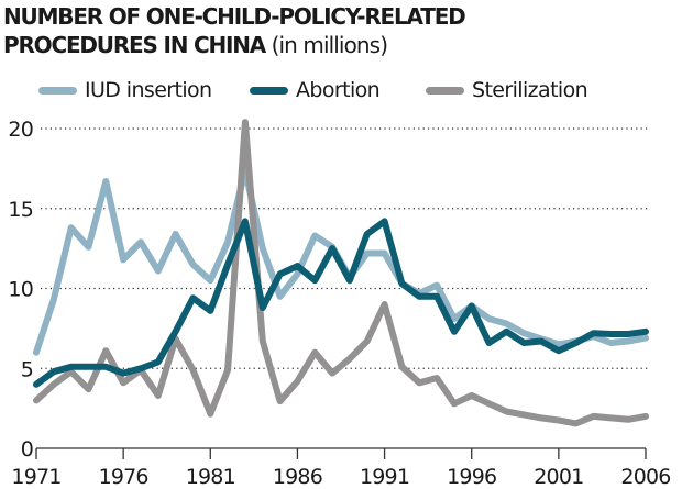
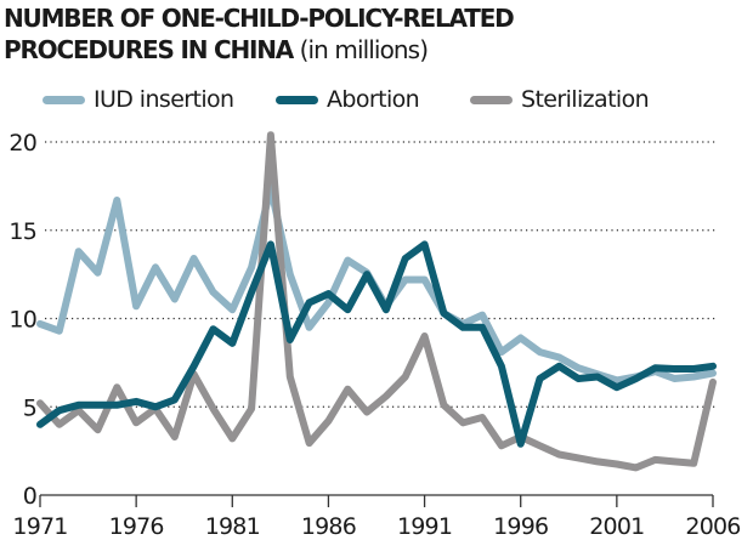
IUD insertion/1971: 6.0 -> 9.7
Sterilization/1971: 3.0 -> 5.2
IUD insertion/1976: 11.8 -> 10.7
Abortion/1976: 4.7 -> 5.3
Sterilization/1981: 2.1 -> 3.2
Abortion/1996: 8.9 -> 2.9
Sterilization/2006: 2.0 -> 6.4
